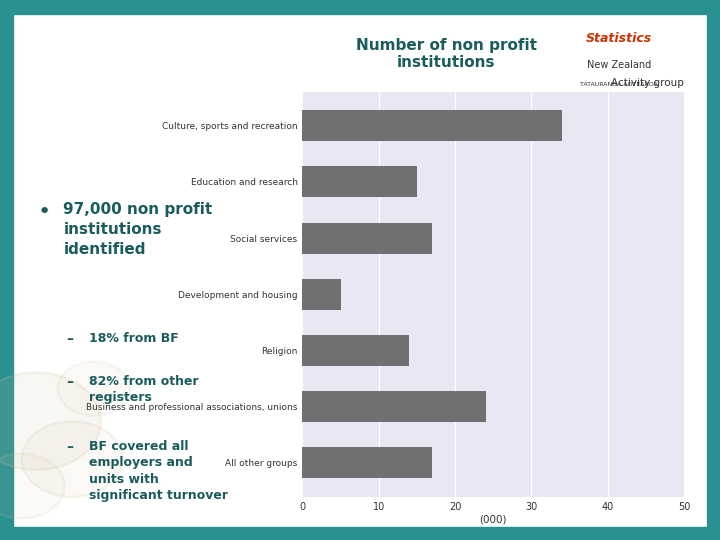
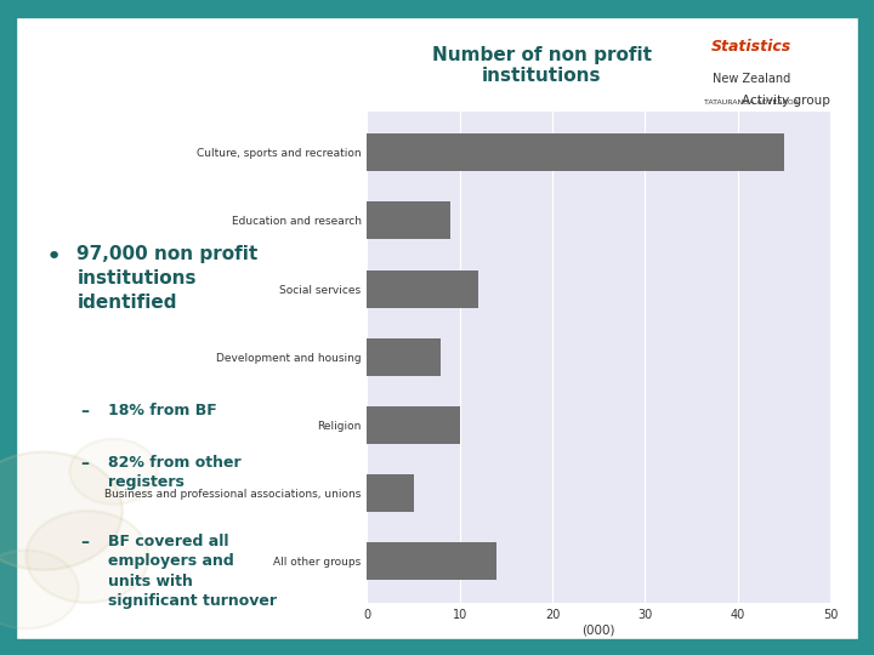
Culture, sports and recreation: 34 -> 45
Education and research: 15 -> 9
Social services: 17 -> 12
Development and housing: 5 -> 8
Religion: 14 -> 10
Business and professional associations, unions: 24 -> 5
All other groups: 17 -> 14
